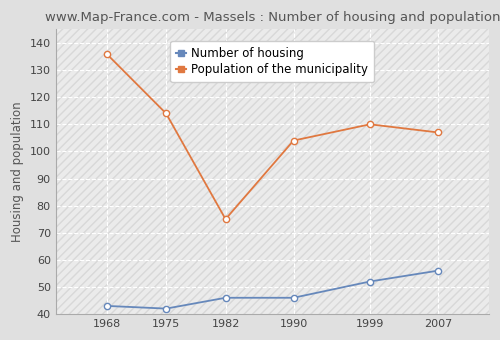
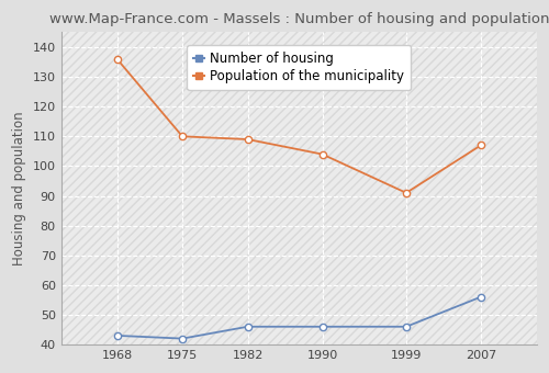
Population of the municipality/1975: 114 -> 110
Population of the municipality/1982: 75 -> 109
Number of housing/1999: 52 -> 46
Population of the municipality/1999: 110 -> 91
